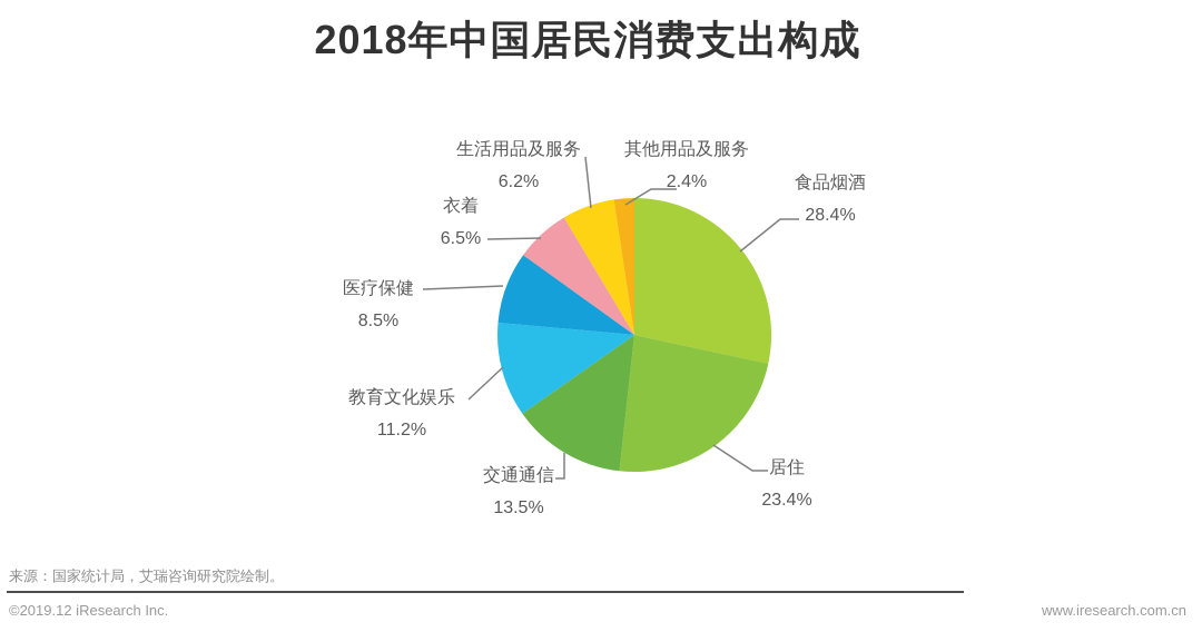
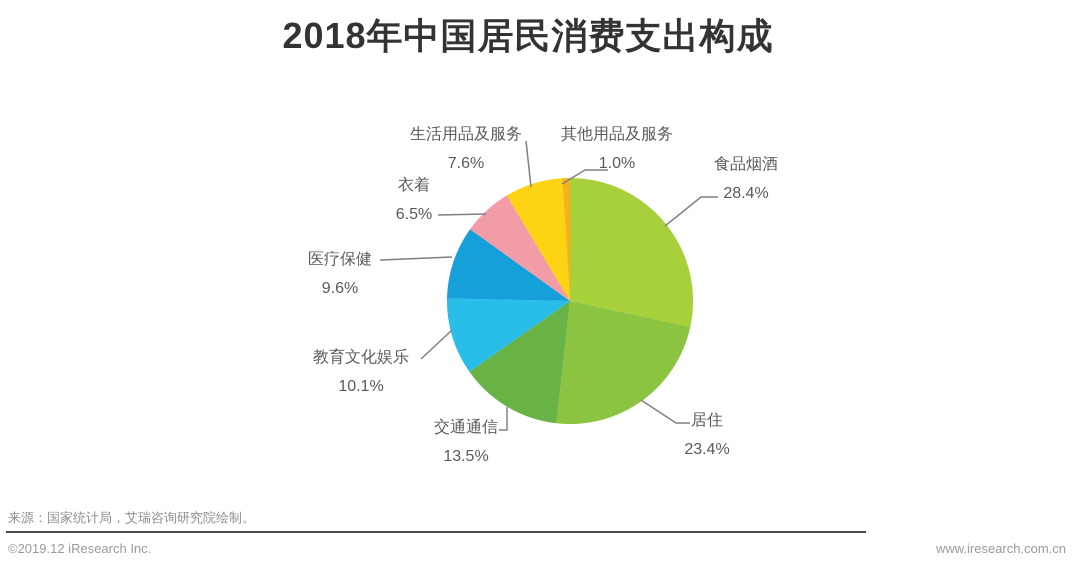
教育文化娱乐: 11.2% -> 10.1%
医疗保健: 8.5% -> 9.6%
生活用品及服务: 6.2% -> 7.6%
其他用品及服务: 2.4% -> 1.0%
